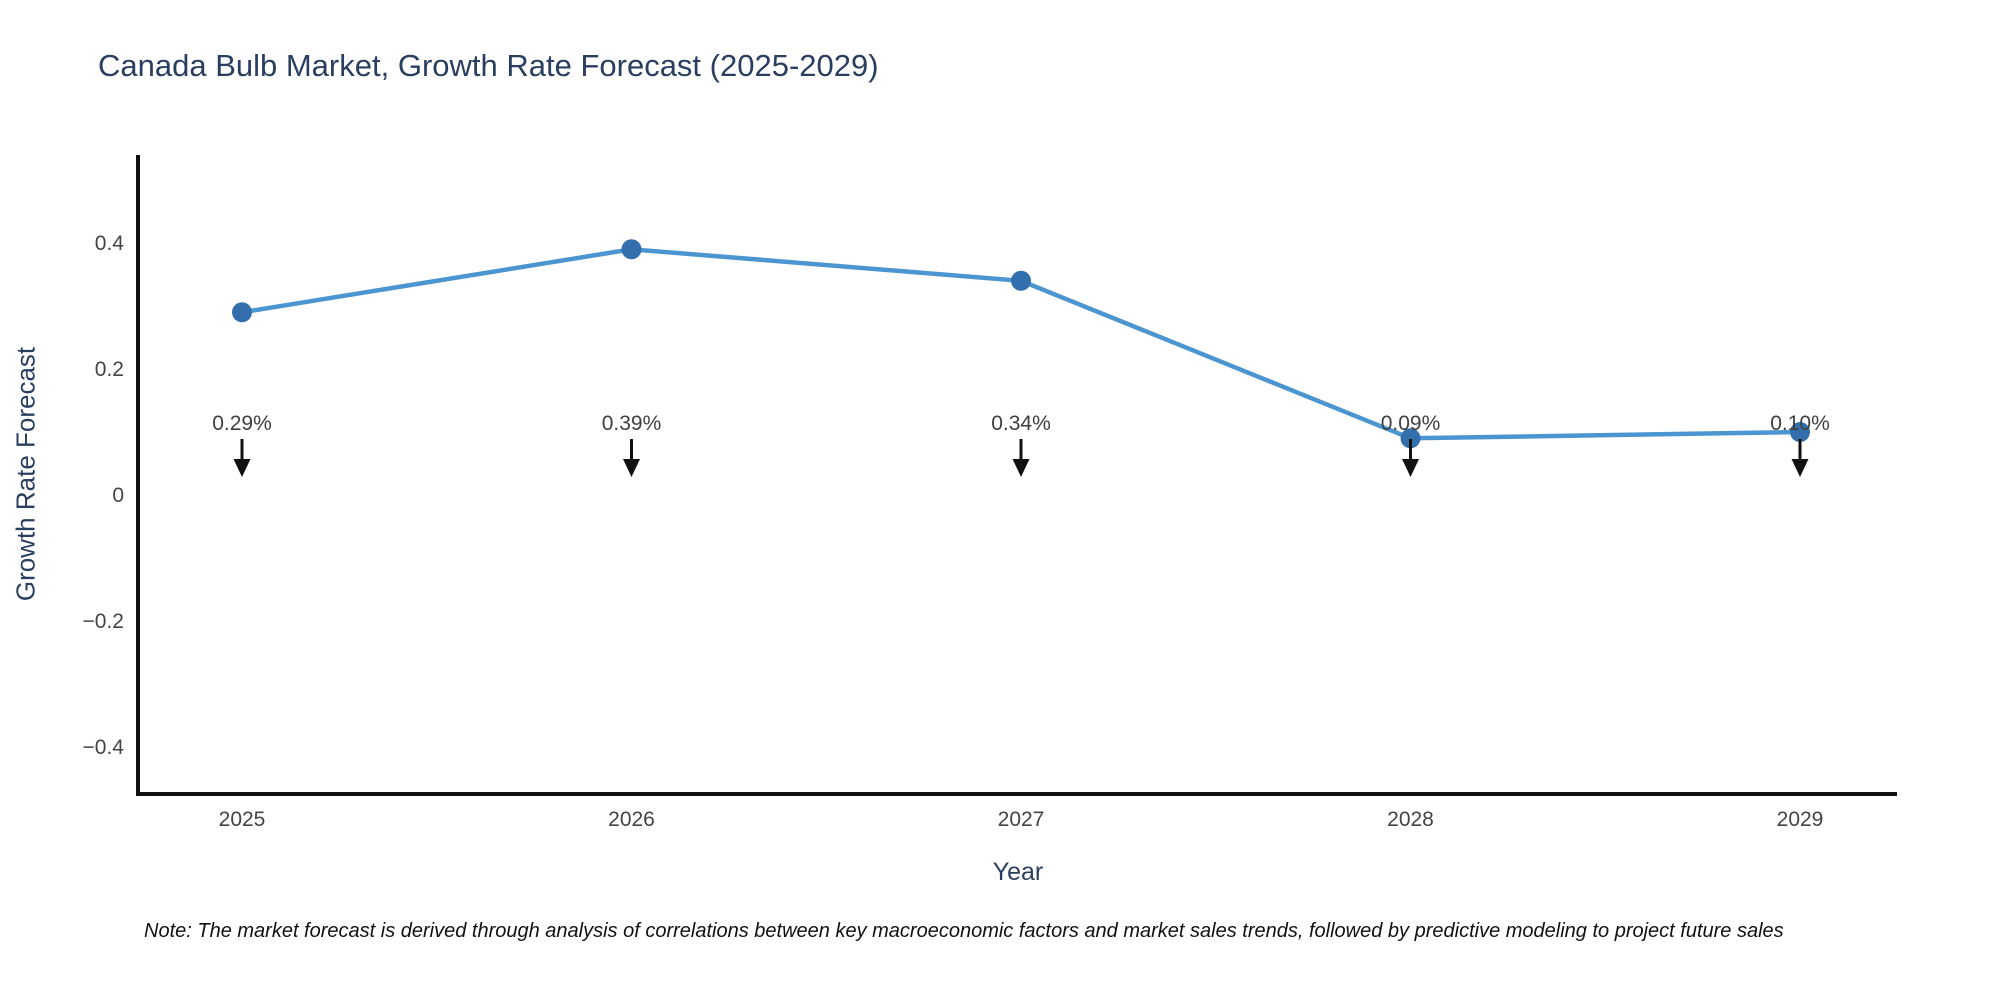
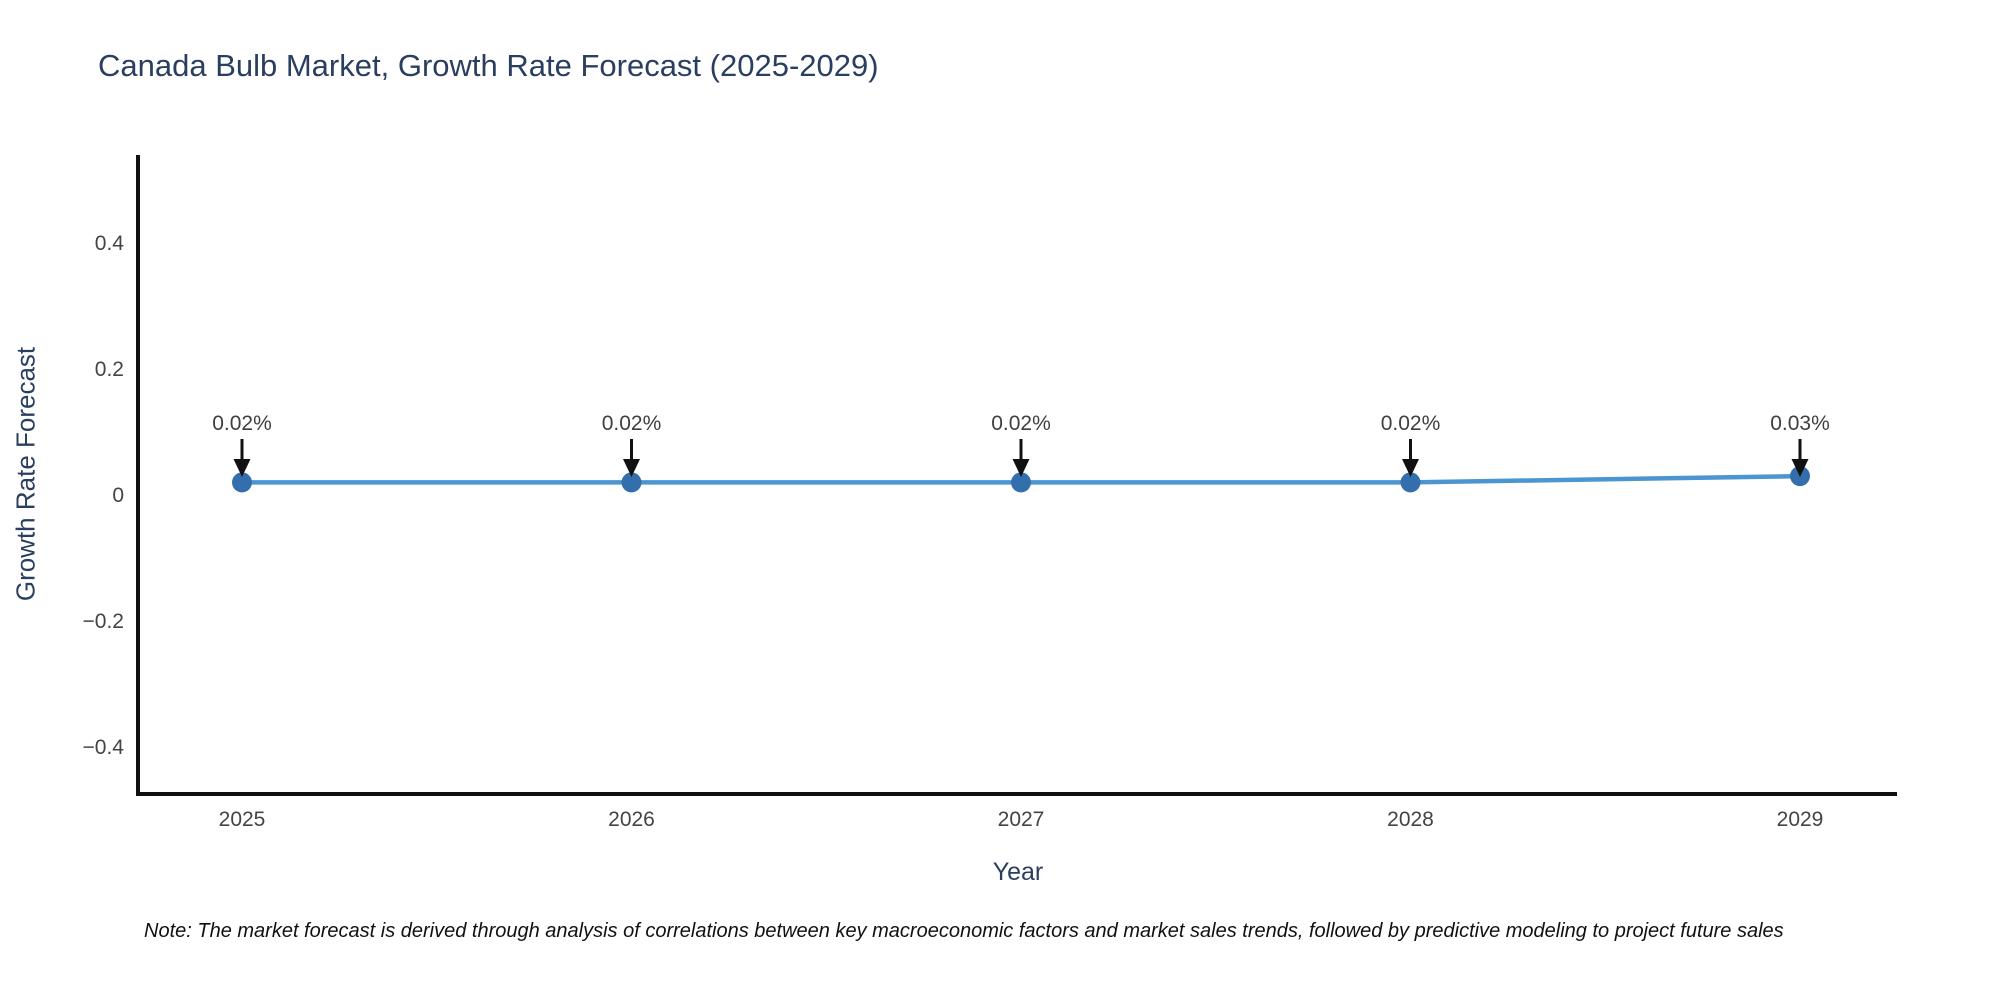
2025: 0.29% -> 0.02%
2026: 0.39% -> 0.02%
2027: 0.34% -> 0.02%
2028: 0.09% -> 0.02%
2029: 0.10% -> 0.03%
